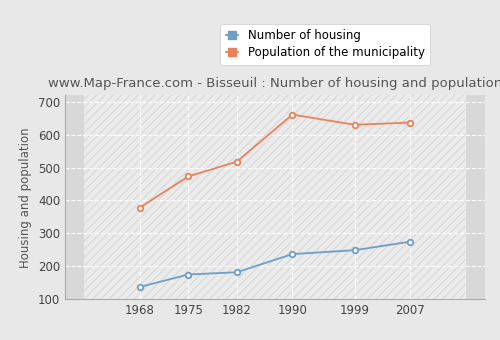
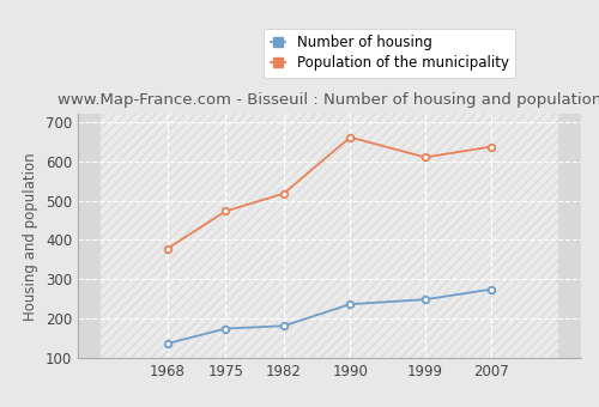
Population of the municipality/1999: 630 -> 610
